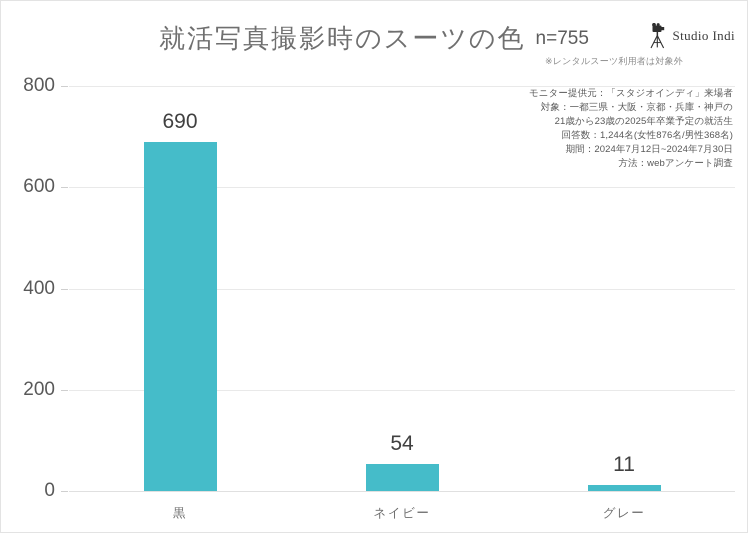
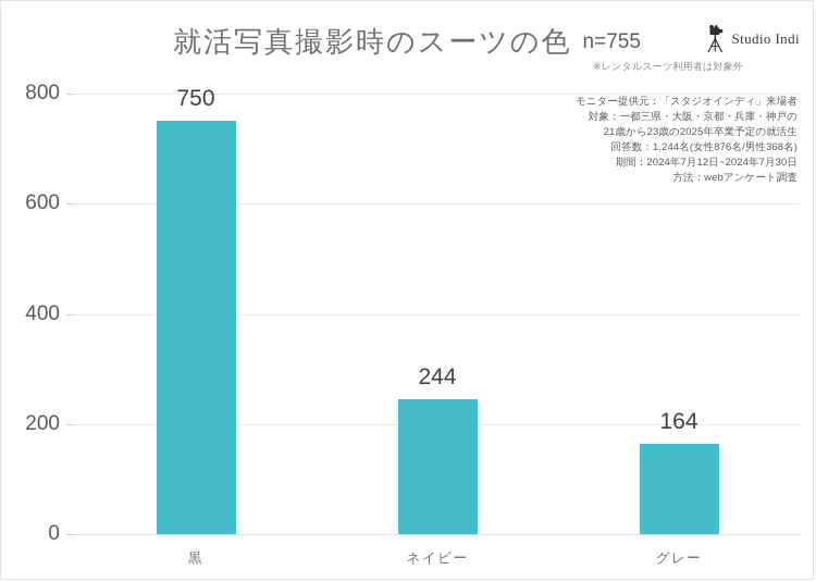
黒: 690 -> 750
ネイビー: 54 -> 244
グレー: 11 -> 164
